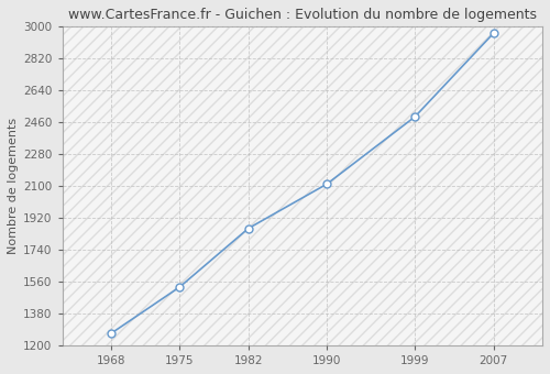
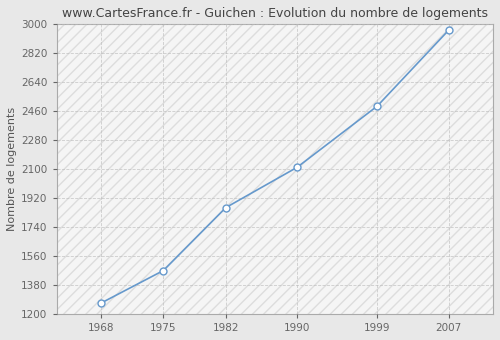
1975: 1530 -> 1470
